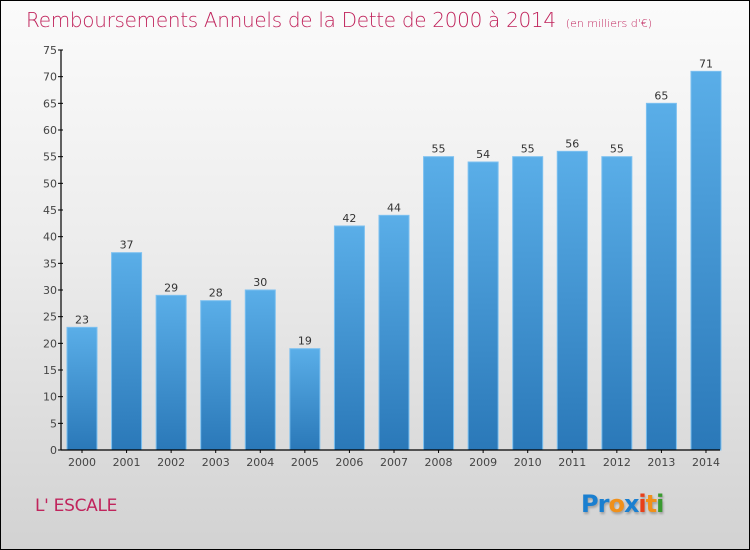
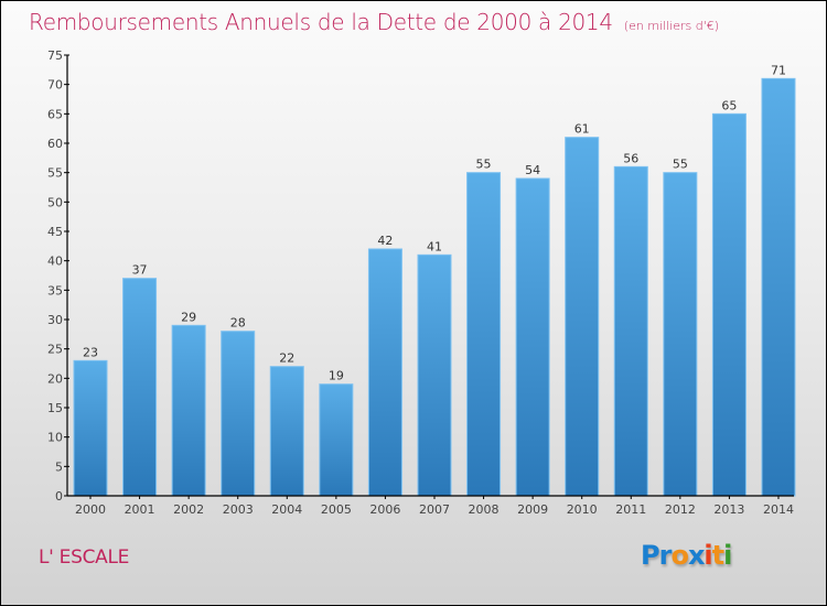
2004: 30 -> 22
2007: 44 -> 41
2010: 55 -> 61
